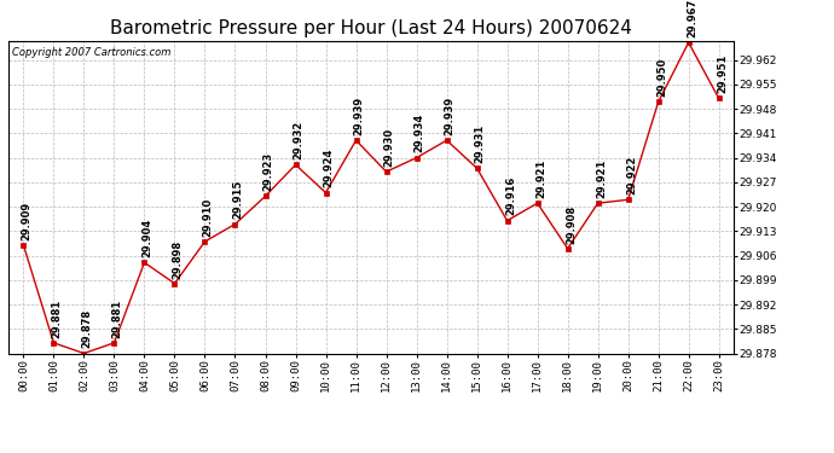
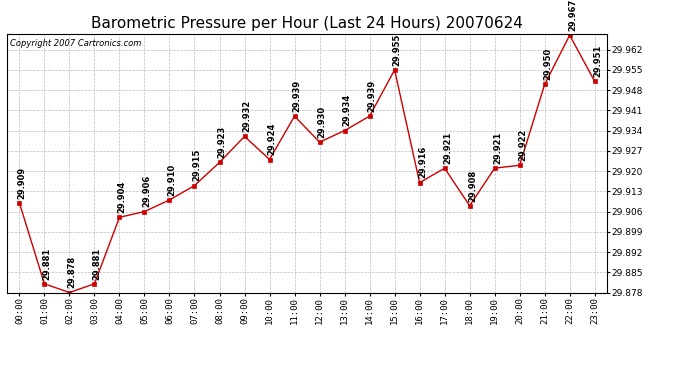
05:00: 29.898 -> 29.906
15:00: 29.931 -> 29.955
